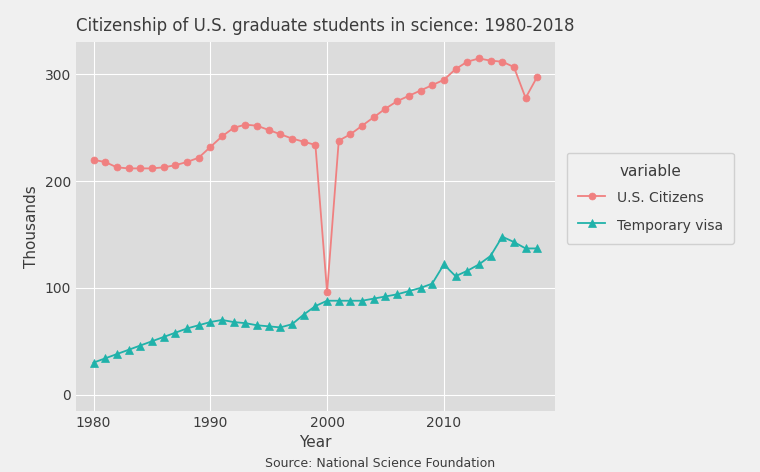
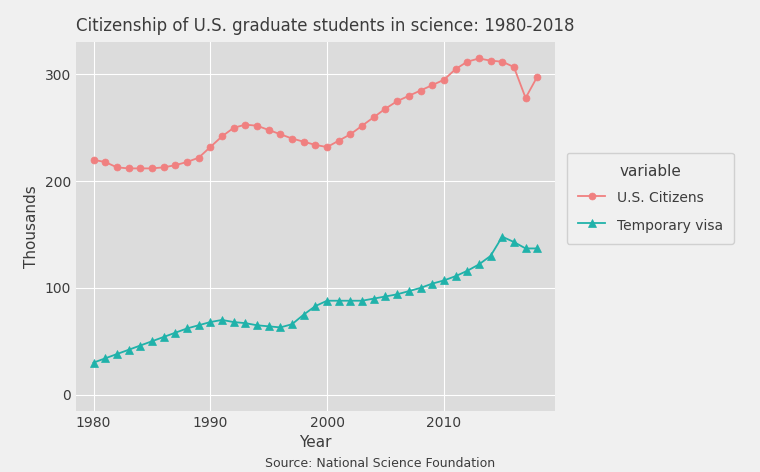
U.S. Citizens/2000: 96 -> 232
Temporary visa/2010: 122 -> 107
